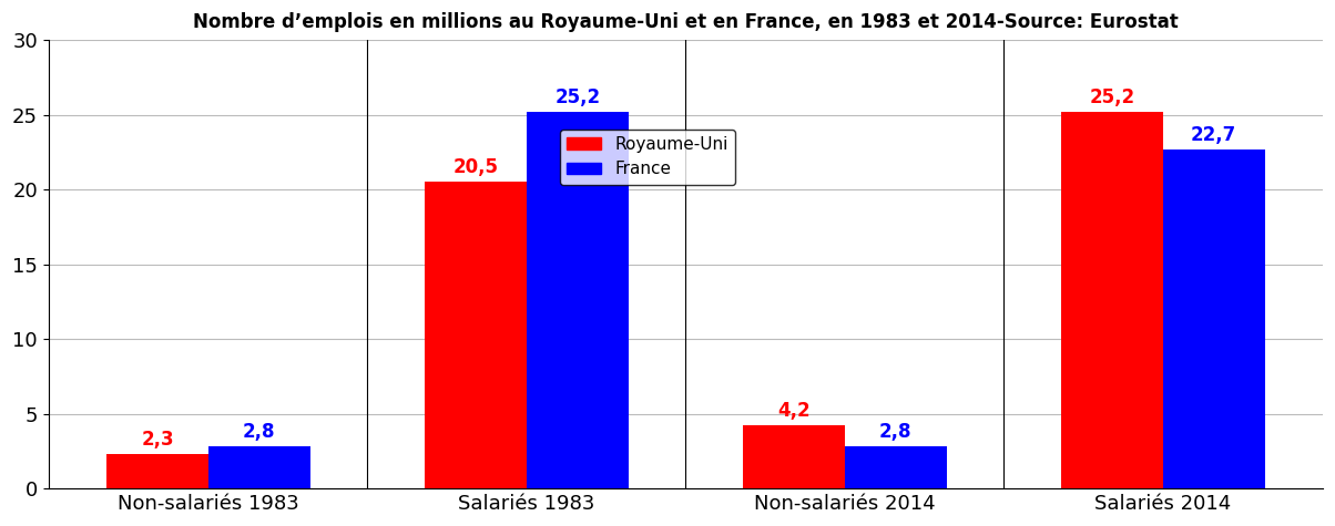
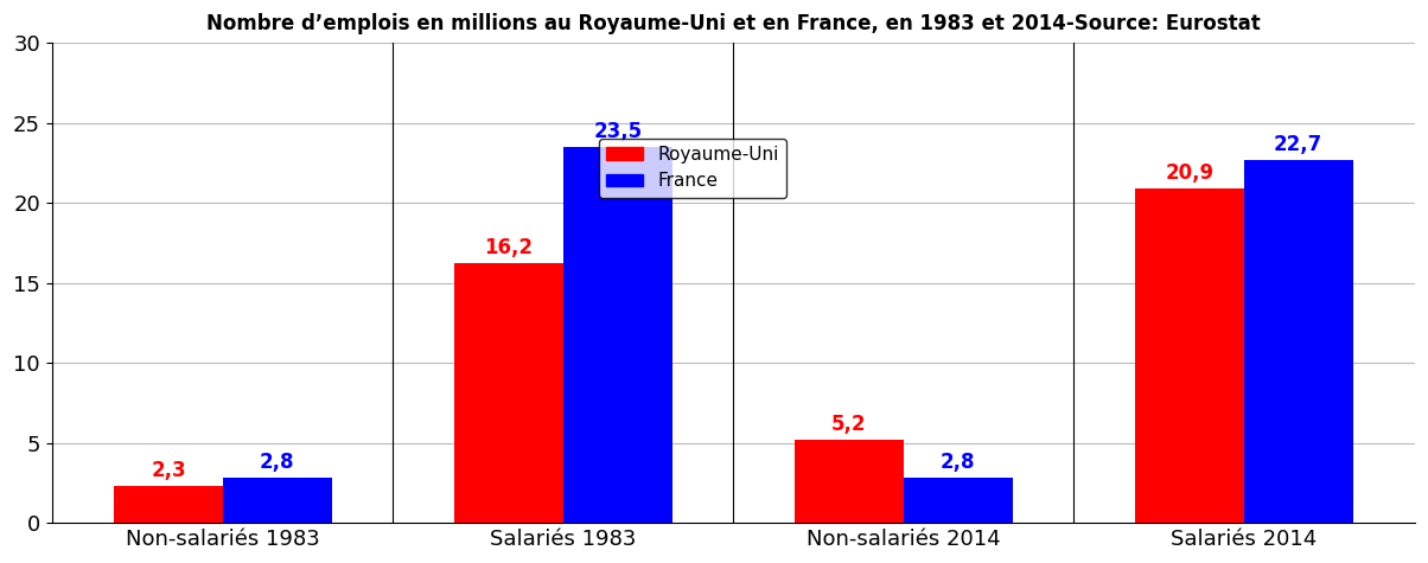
Royaume-Uni/Salariés 1983: 20,5 -> 16,2
France/Salariés 1983: 25,2 -> 23,5
Royaume-Uni/Non-salariés 2014: 4,2 -> 5,2
Royaume-Uni/Salariés 2014: 25,2 -> 20,9
